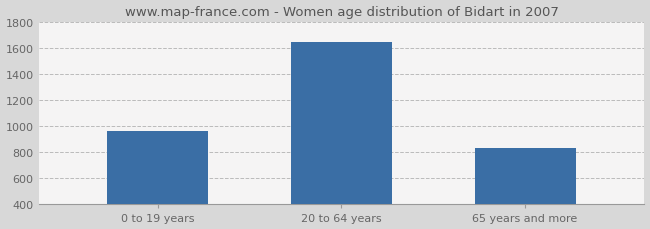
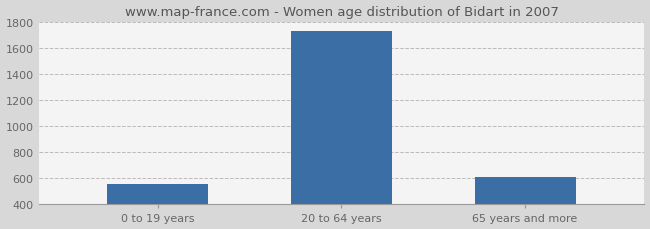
0 to 19 years: 960 -> 560
20 to 64 years: 1640 -> 1730
65 years and more: 830 -> 610
